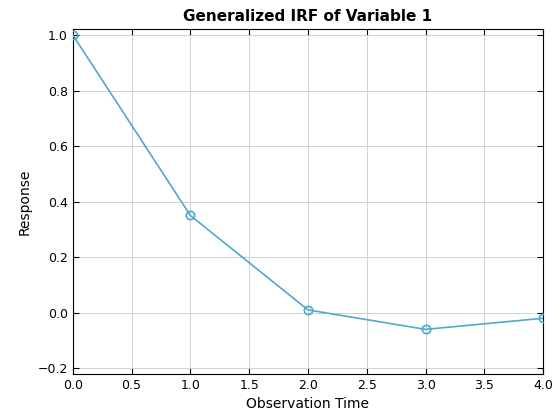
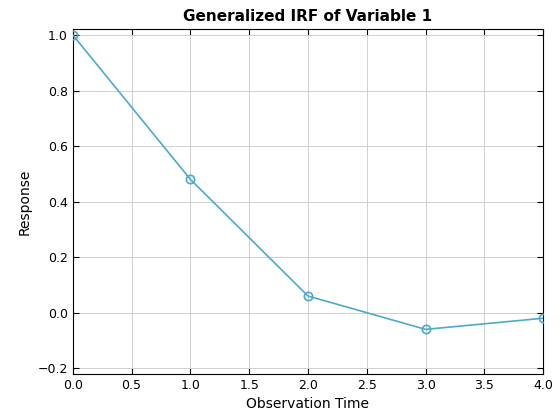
1.0: 0.35 -> 0.48
2.0: 0.01 -> 0.06
